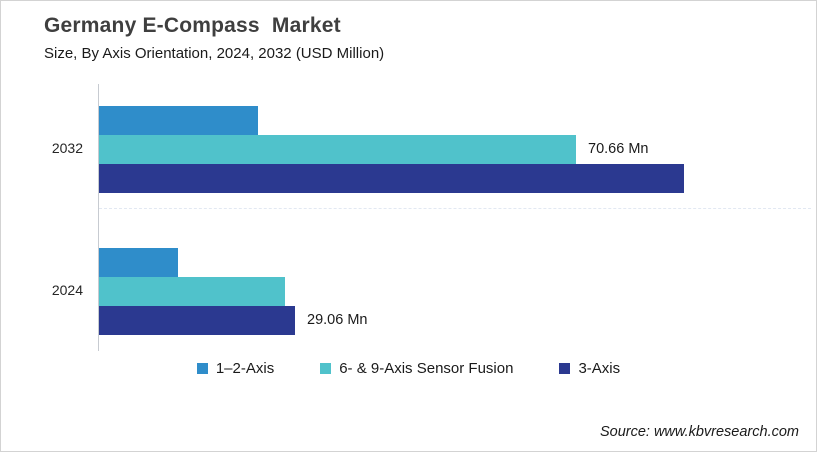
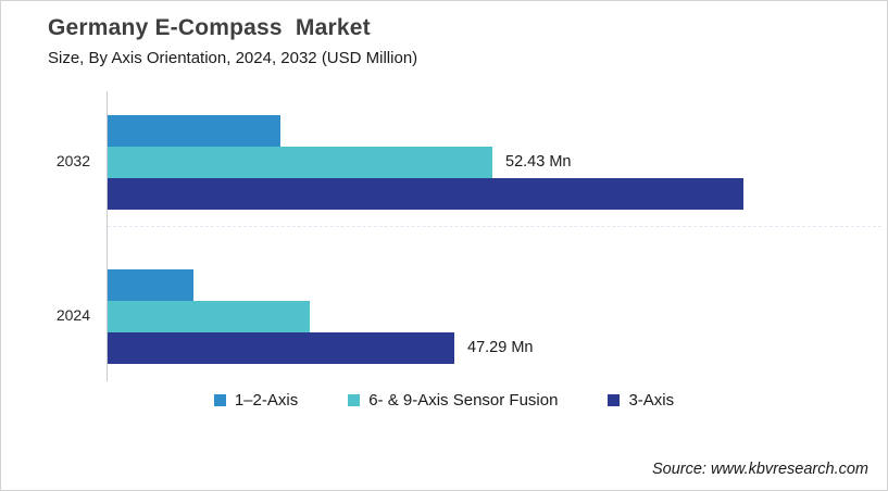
6- & 9-Axis Sensor Fusion/2032: 70.66 -> 52.43
3-Axis/2024: 29.06 -> 47.29
